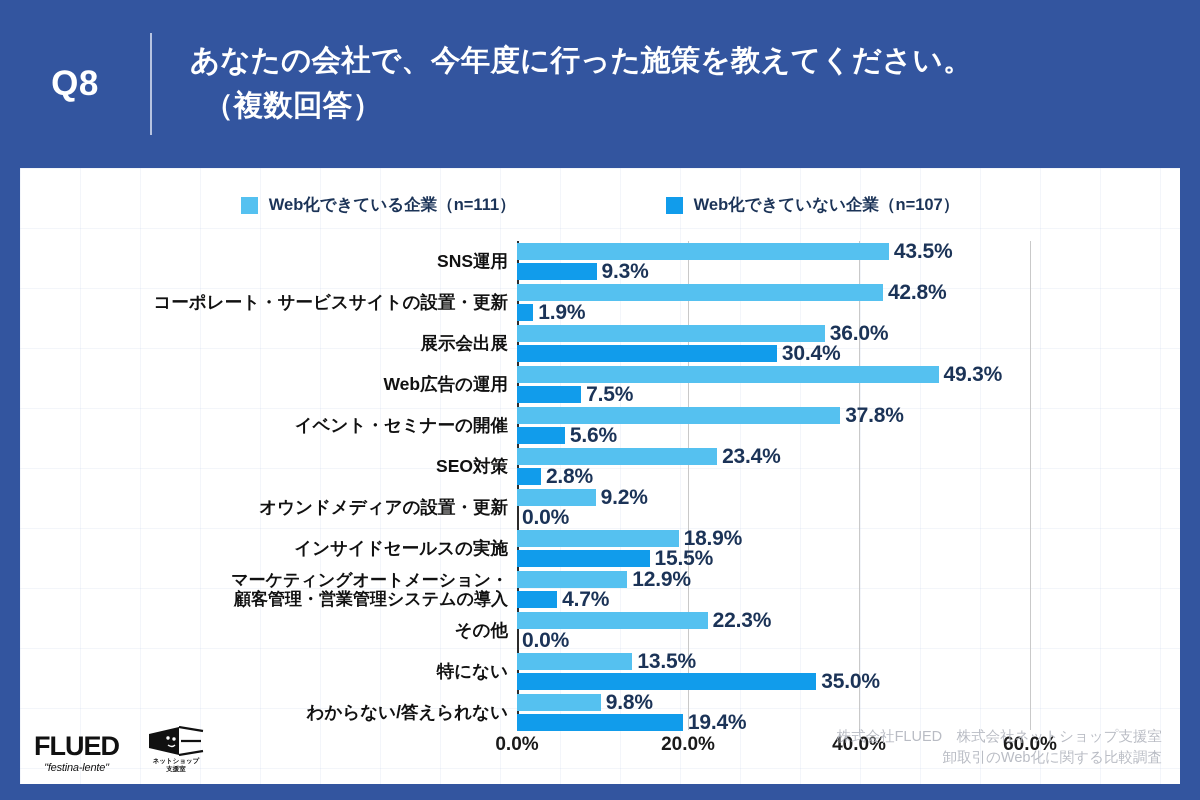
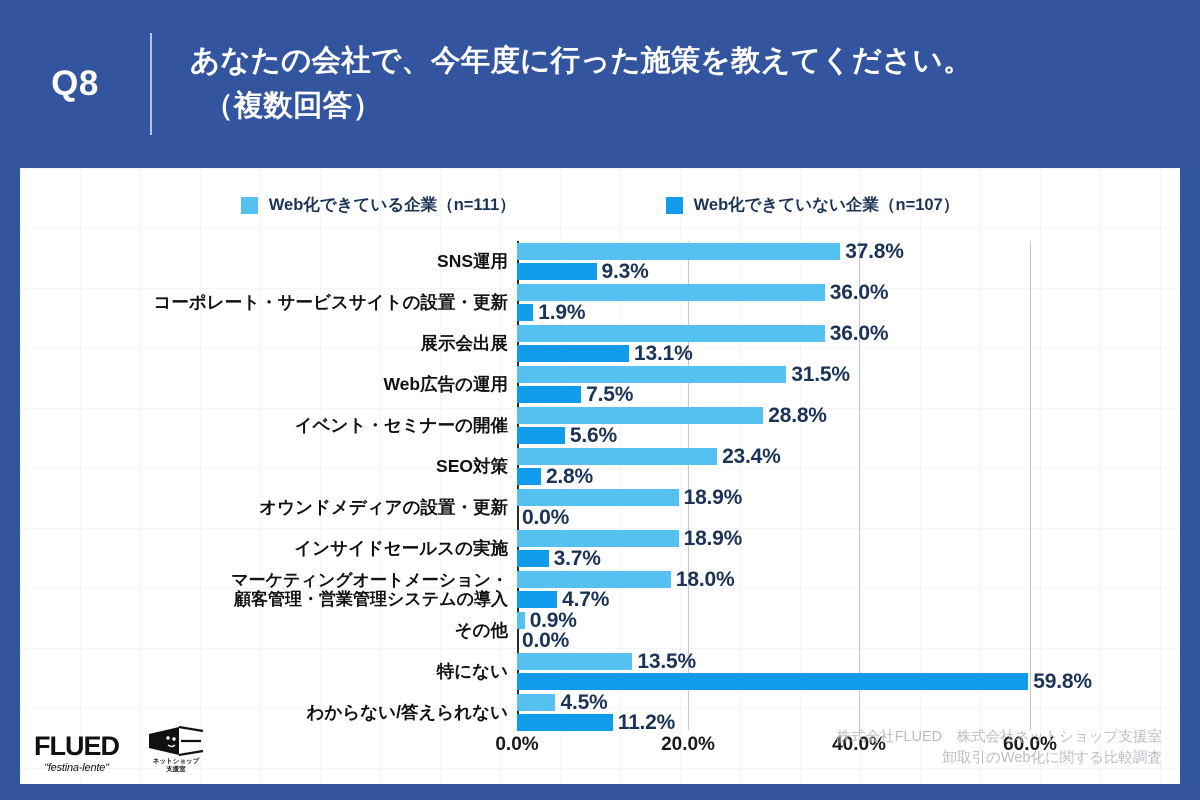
Web化できている企業（n=111）/SNS運用: 43.5% -> 37.8%
Web化できている企業（n=111）/コーポレート・サービスサイトの設置・更新: 42.8% -> 36.0%
Web化できていない企業（n=107）/展示会出展: 30.4% -> 13.1%
Web化できている企業（n=111）/Web広告の運用: 49.3% -> 31.5%
Web化できている企業（n=111）/イベント・セミナーの開催: 37.8% -> 28.8%
Web化できている企業（n=111）/オウンドメディアの設置・更新: 9.2% -> 18.9%
Web化できていない企業（n=107）/インサイドセールスの実施: 15.5% -> 3.7%
Web化できている企業（n=111）/マーケティングオートメーション・ 顧客管理・営業管理システムの導入: 12.9% -> 18.0%
Web化できている企業（n=111）/その他: 22.3% -> 0.9%
Web化できていない企業（n=107）/特にない: 35.0% -> 59.8%
Web化できている企業（n=111）/わからない/答えられない: 9.8% -> 4.5%
Web化できていない企業（n=107）/わからない/答えられない: 19.4% -> 11.2%
